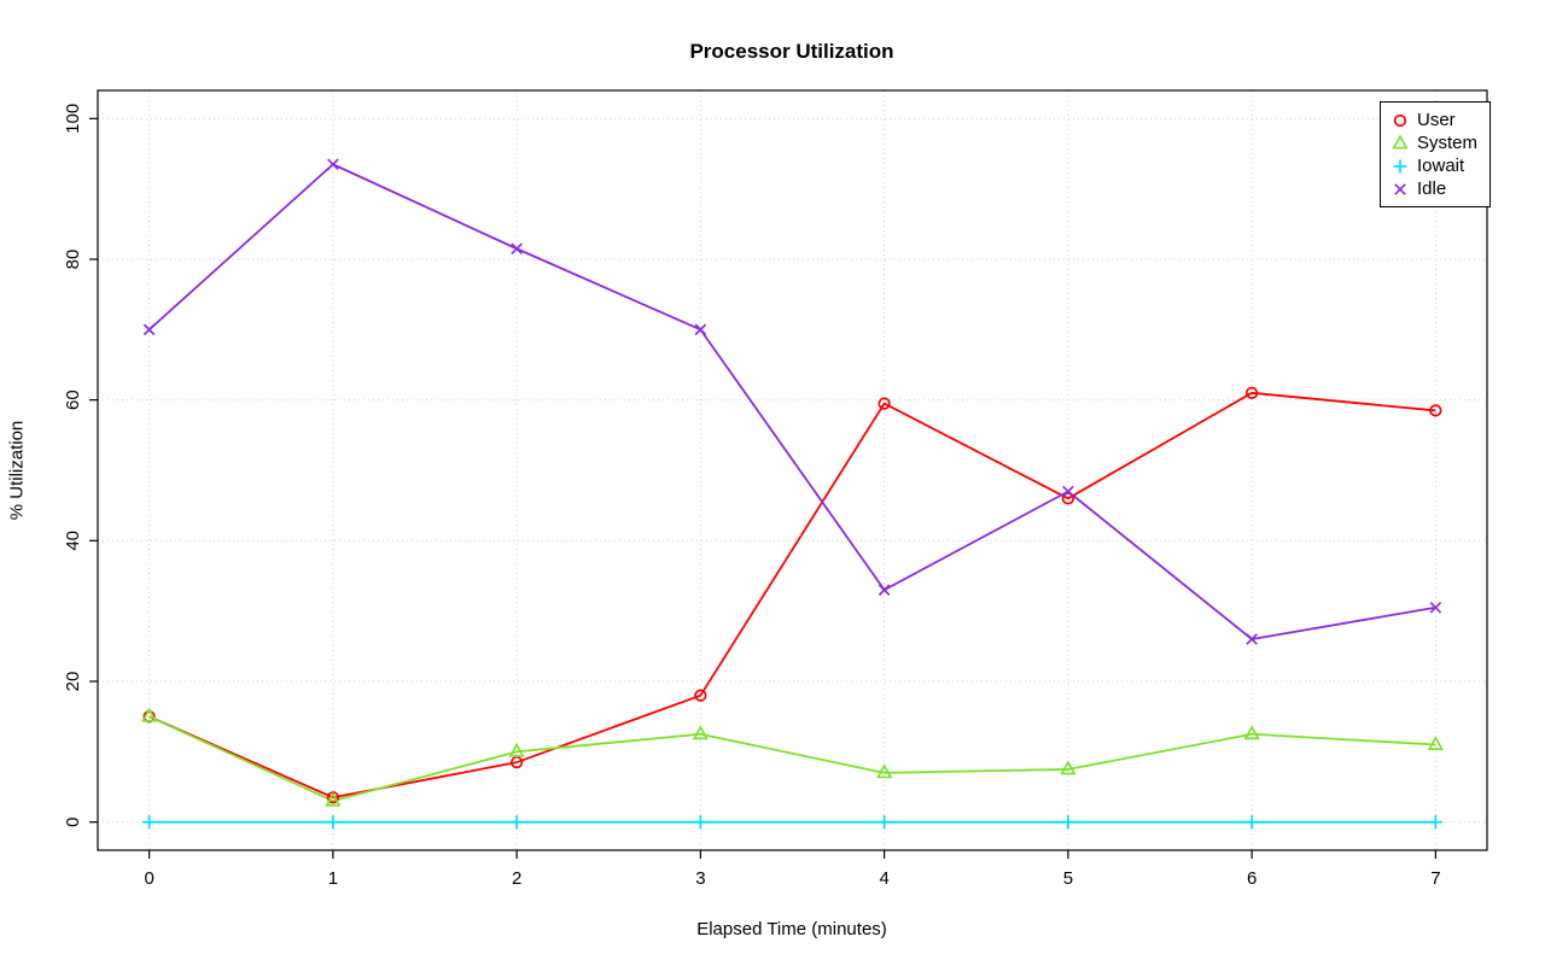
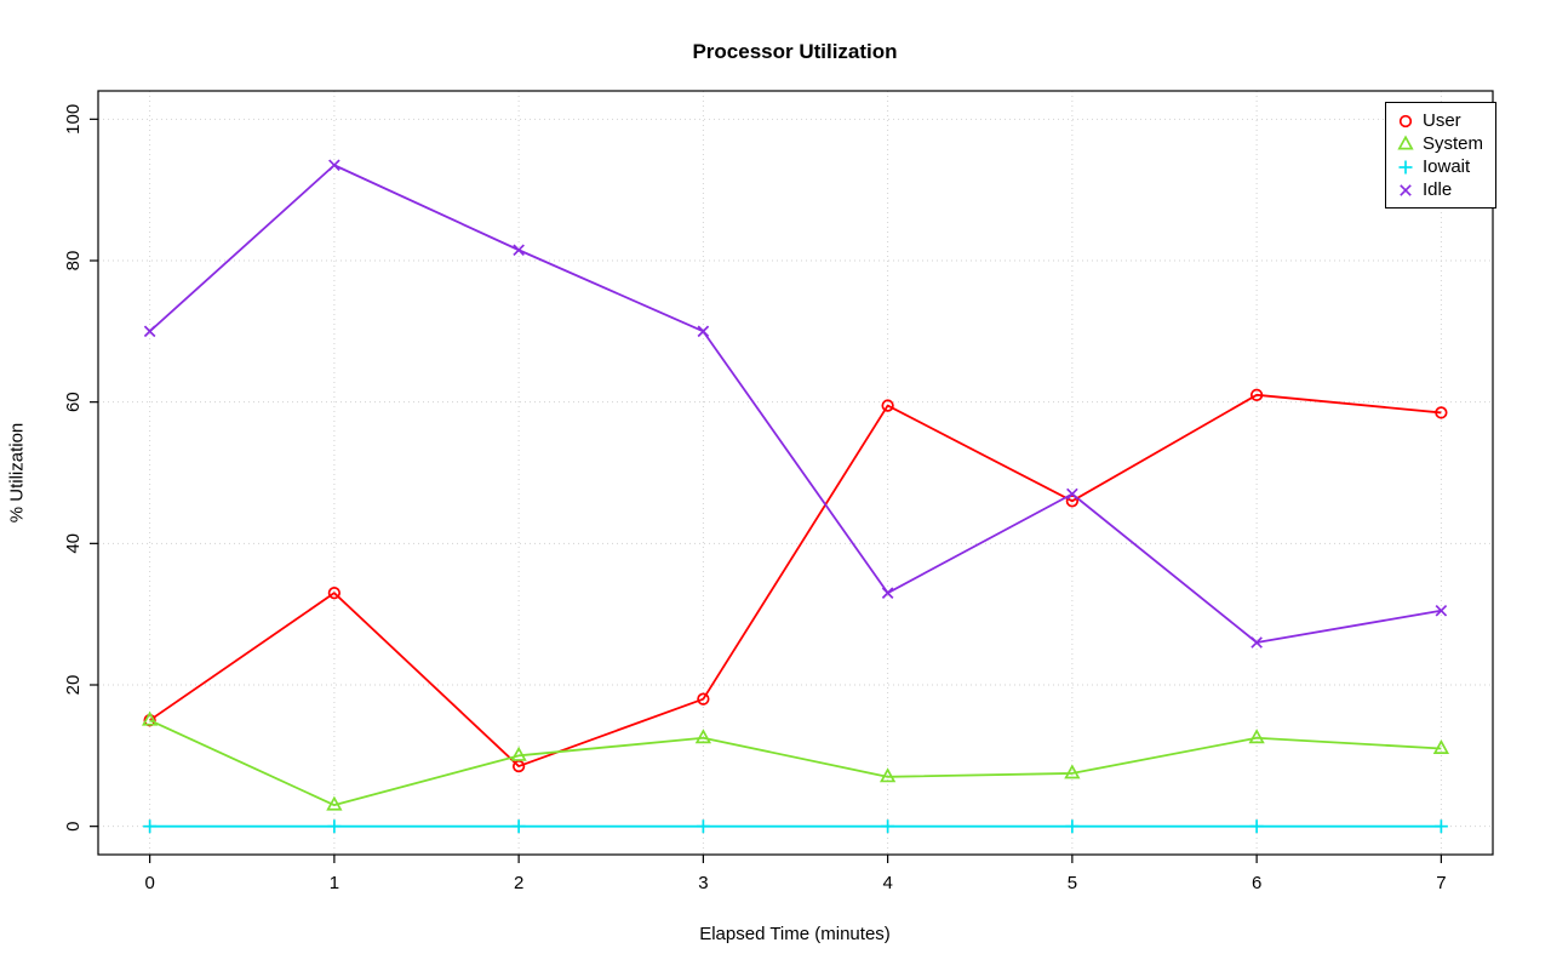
User/1: 4 -> 33
